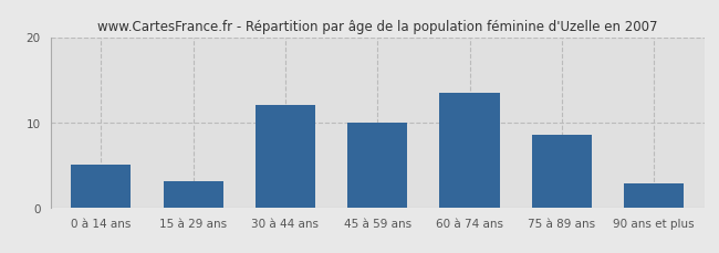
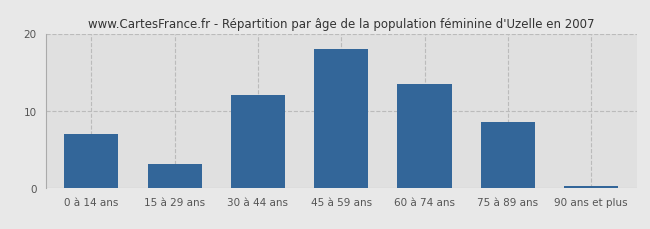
0 à 14 ans: 5.0 -> 7.0
45 à 59 ans: 10.0 -> 18.0
90 ans et plus: 2.8 -> 0.2
